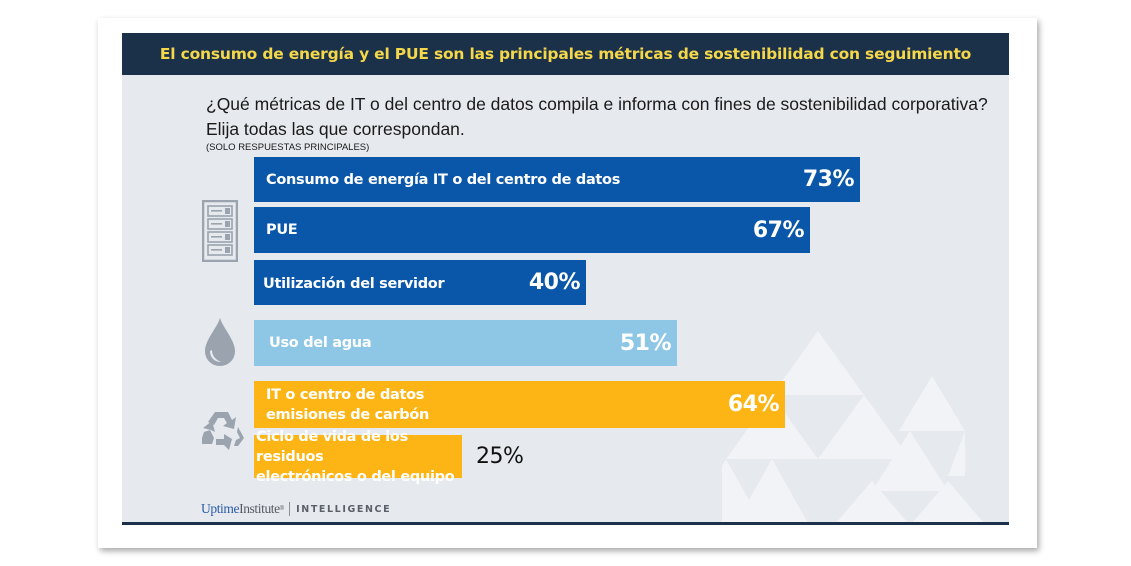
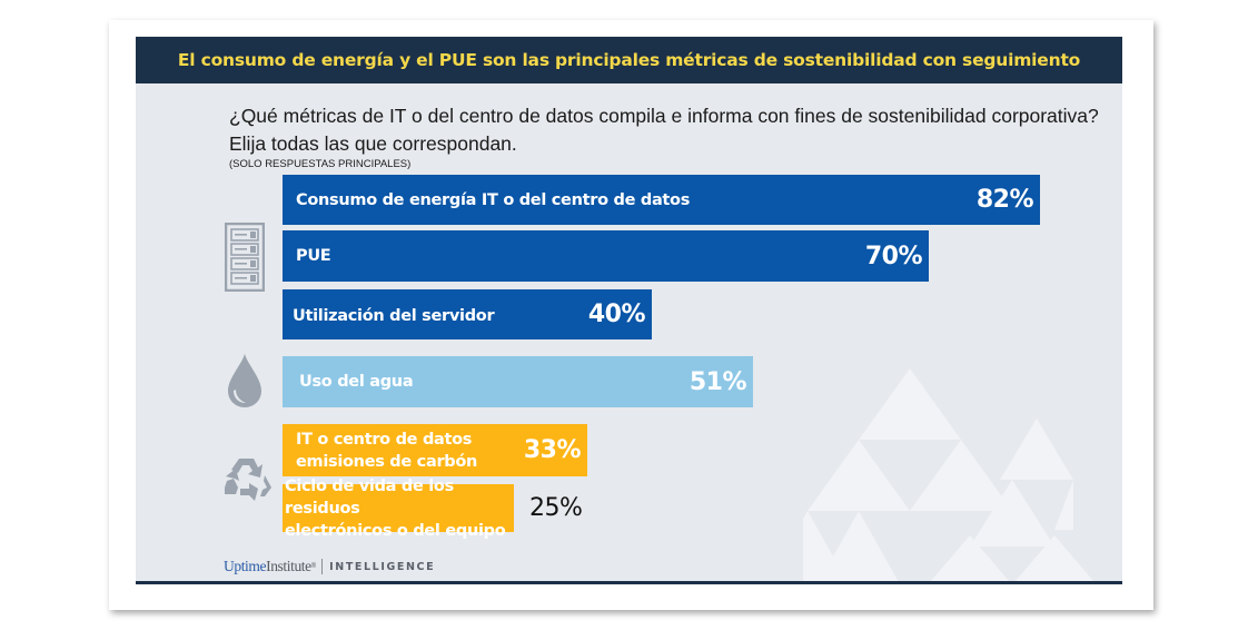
Consumo de energía IT o del centro de datos: 73% -> 82%
PUE: 67% -> 70%
IT o centro de datos emisiones de carbón: 64% -> 33%
